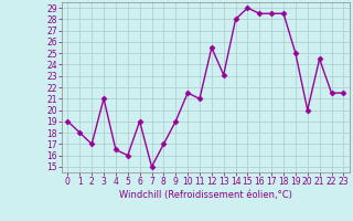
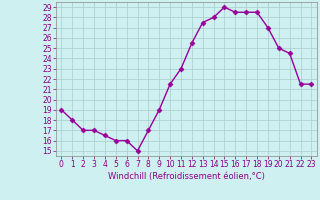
3: 21.0 -> 17.0
6: 19.0 -> 16.0
11: 21.0 -> 23.0
13: 23.1 -> 27.5
19: 25.0 -> 27.0
20: 20.0 -> 25.0
